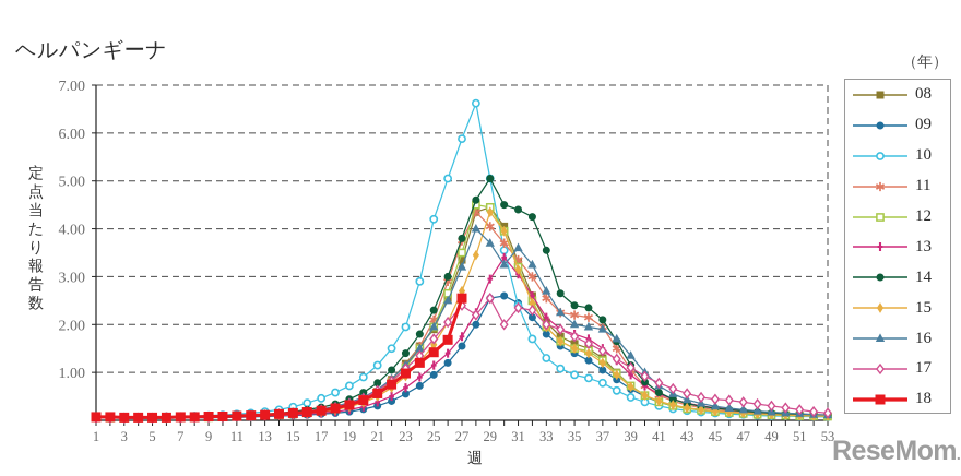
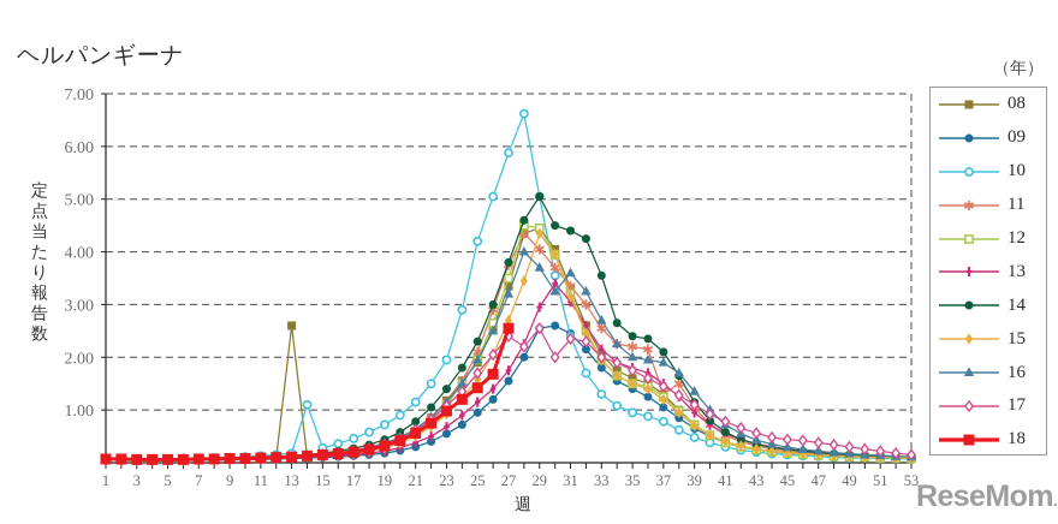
08/13: 0.1 -> 2.6
10/14: 0.2 -> 1.1
11/37: 1.9 -> 1.3
